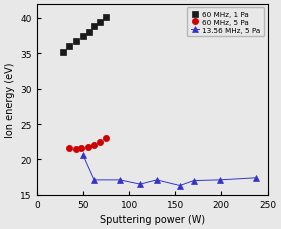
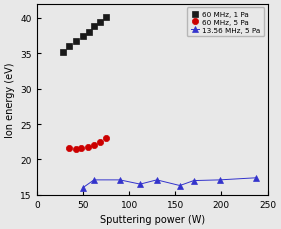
13.56 MHz, 5 Pa/50: 20.6 -> 16.0
